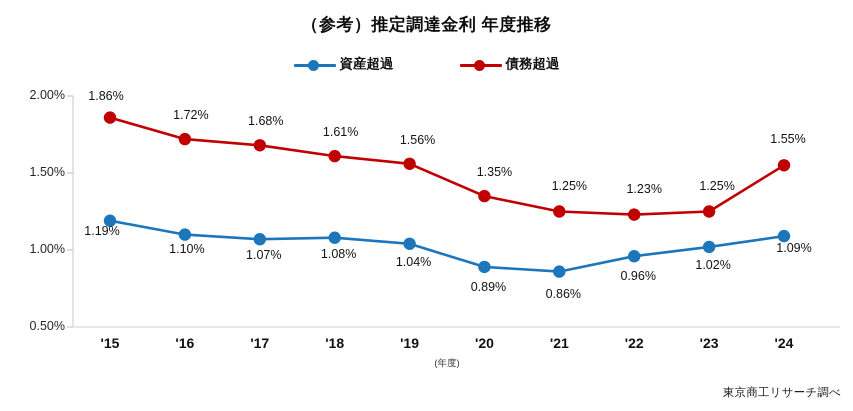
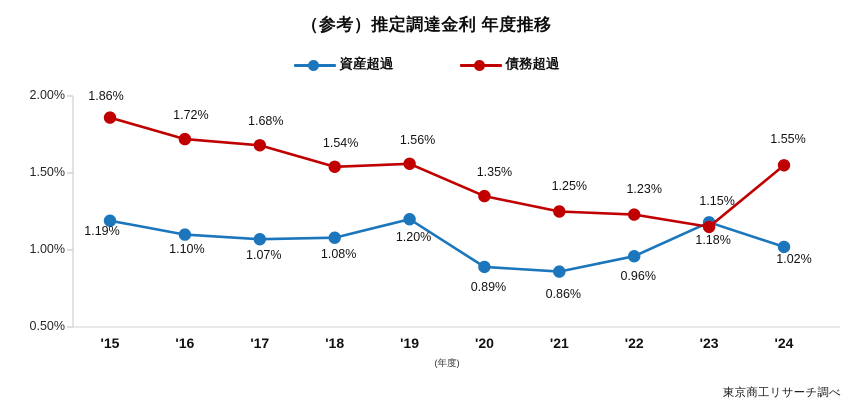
債務超過/'18: 1.61% -> 1.54%
資産超過/'19: 1.04% -> 1.20%
資産超過/'23: 1.02% -> 1.18%
債務超過/'23: 1.25% -> 1.15%
資産超過/'24: 1.09% -> 1.02%
